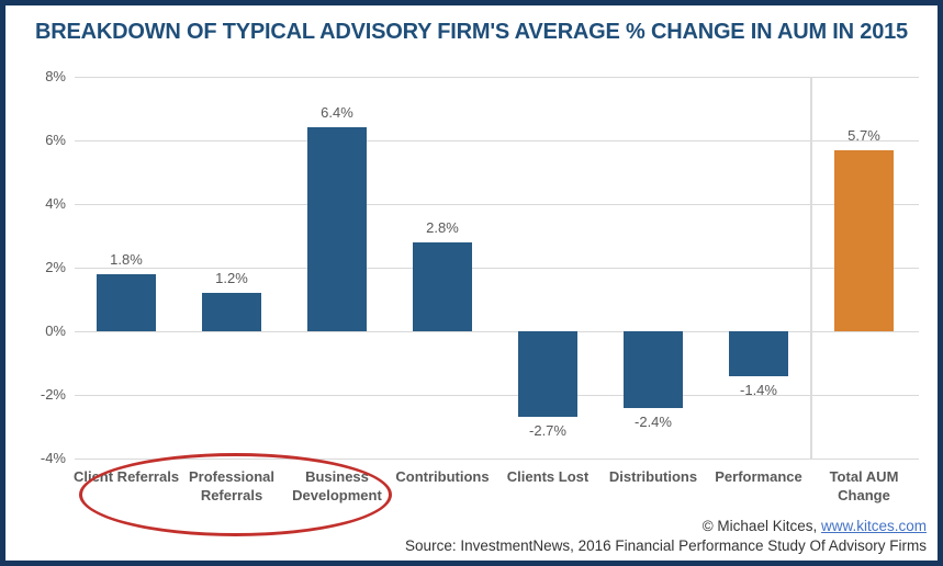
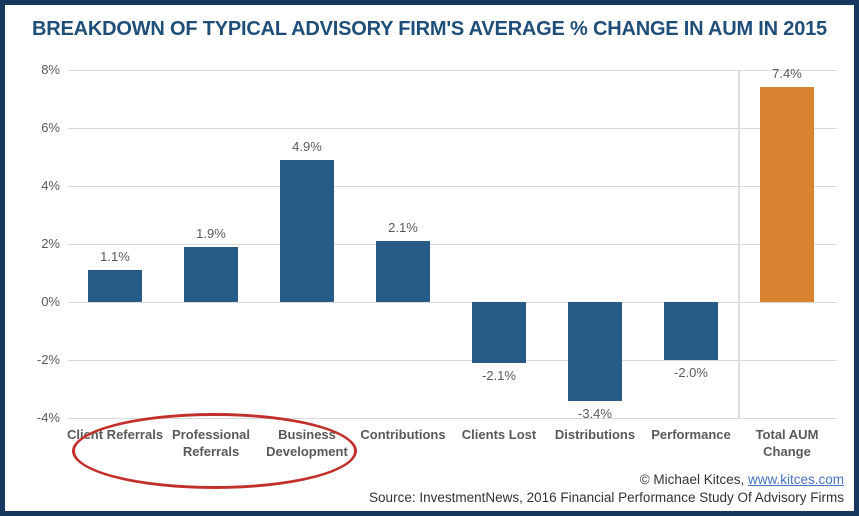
Client Referrals: 1.8% -> 1.1%
Professional Referrals: 1.2% -> 1.9%
Business Development: 6.4% -> 4.9%
Contributions: 2.8% -> 2.1%
Clients Lost: -2.7% -> -2.1%
Distributions: -2.4% -> -3.4%
Performance: -1.4% -> -2.0%
Total AUM Change: 5.7% -> 7.4%
